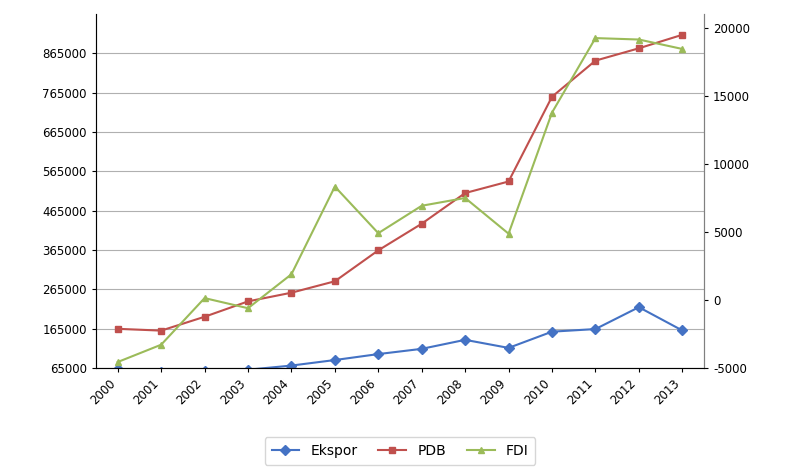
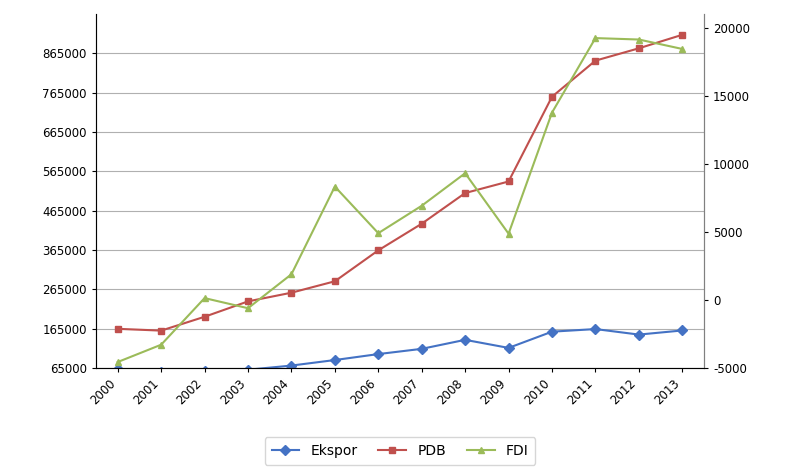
FDI/2008: 7500 -> 9300
Ekspor/2012: 220000 -> 150000
